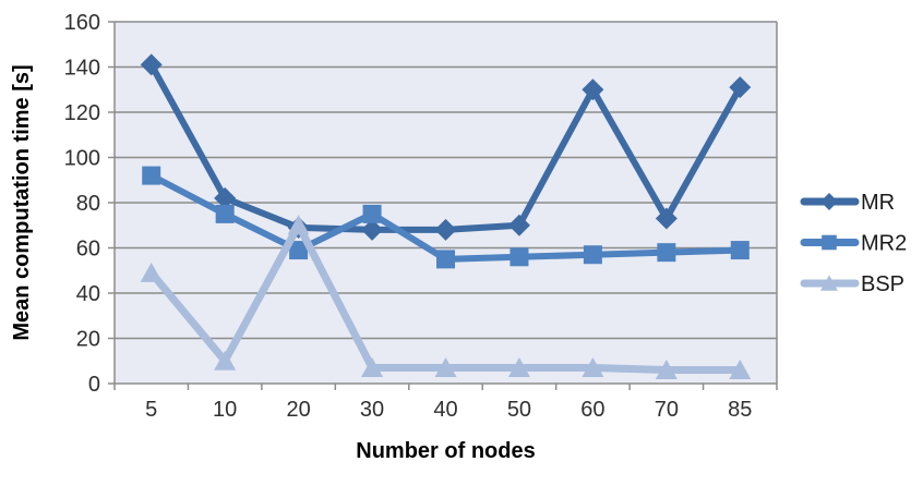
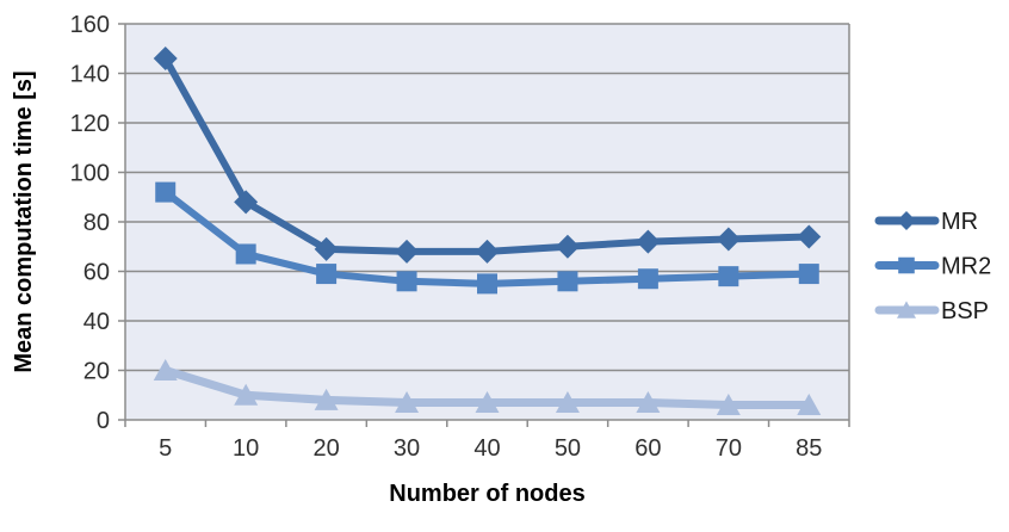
MR/5: 141 -> 146
BSP/5: 49 -> 20
MR/10: 82 -> 88
MR2/10: 75 -> 67
BSP/20: 70 -> 8
MR2/30: 75 -> 56
MR/60: 130 -> 72
MR/85: 131 -> 74
